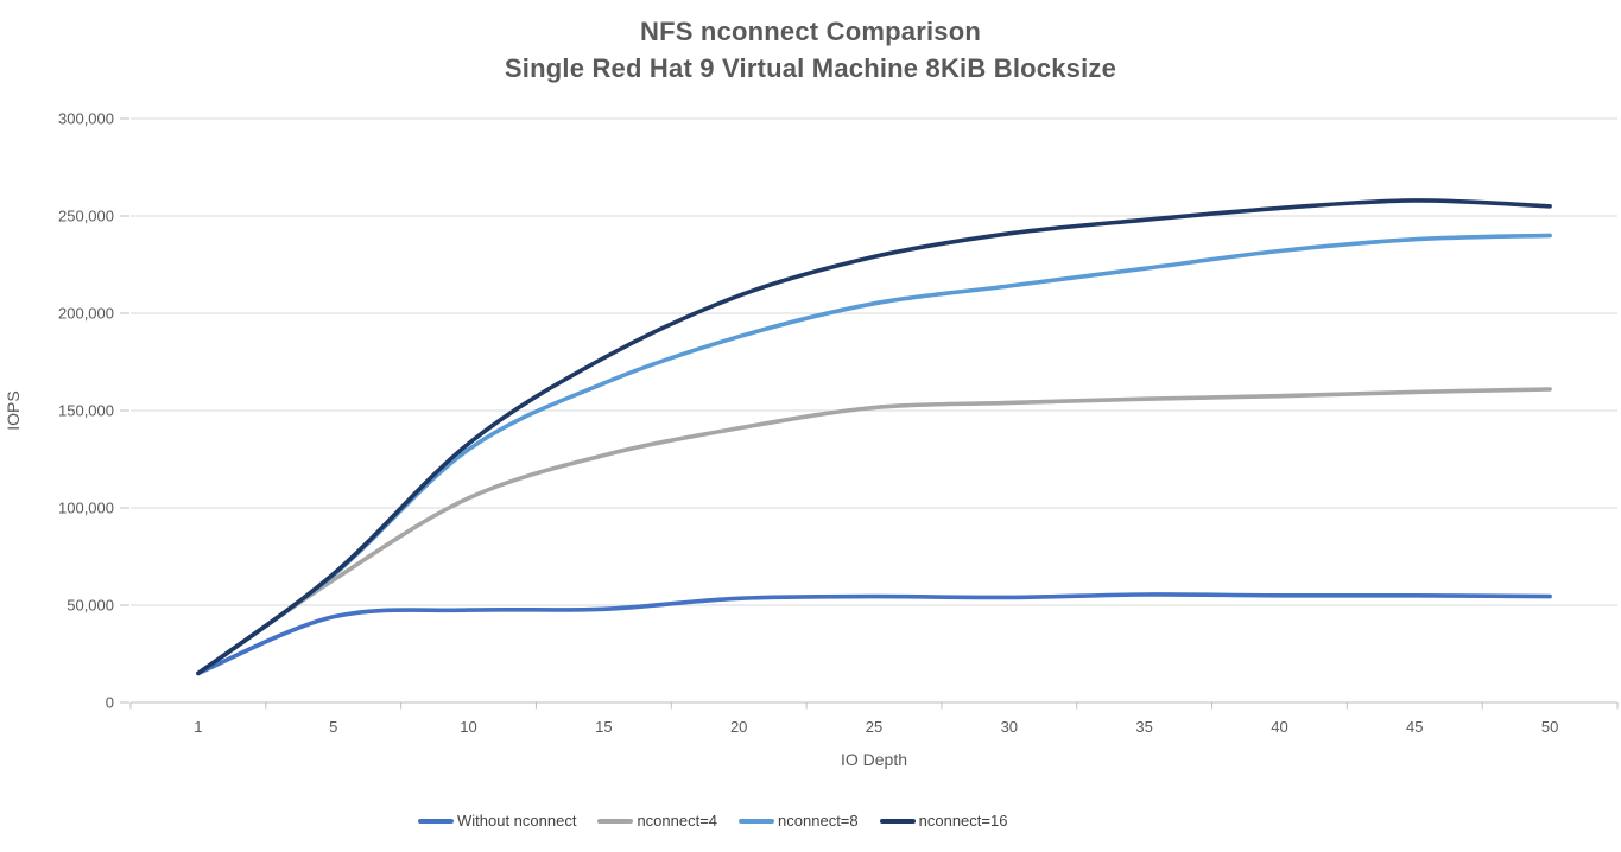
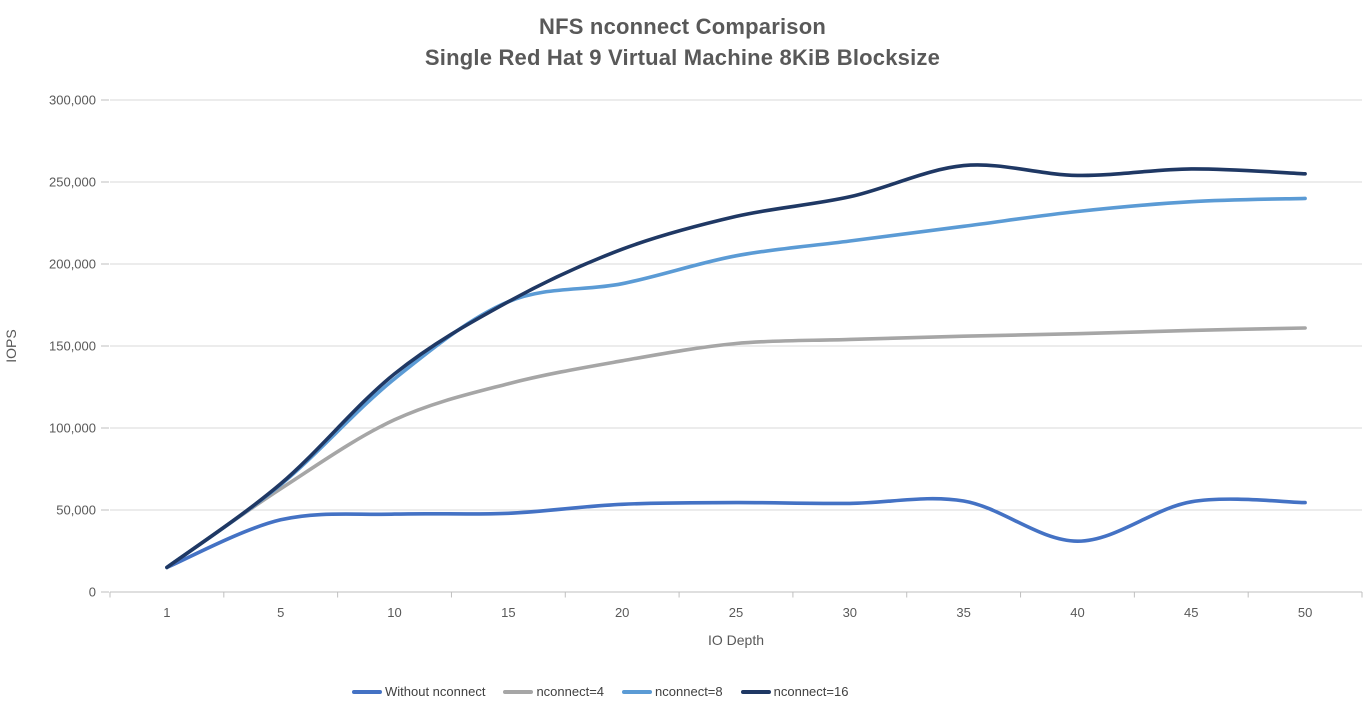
nconnect=8/15: 164000 -> 177000
nconnect=16/35: 248000 -> 260000
Without nconnect/40: 55000 -> 31000
